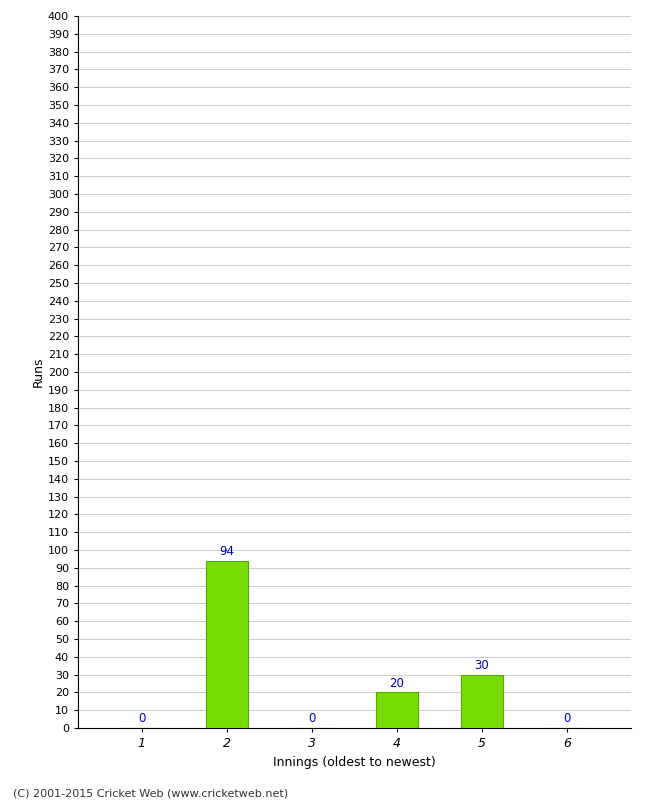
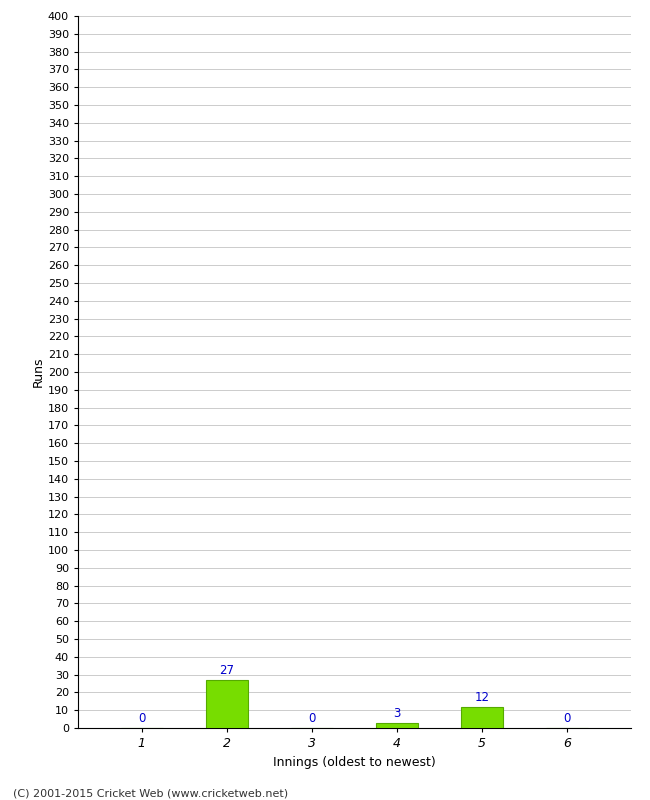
2: 94 -> 27
4: 20 -> 3
5: 30 -> 12
